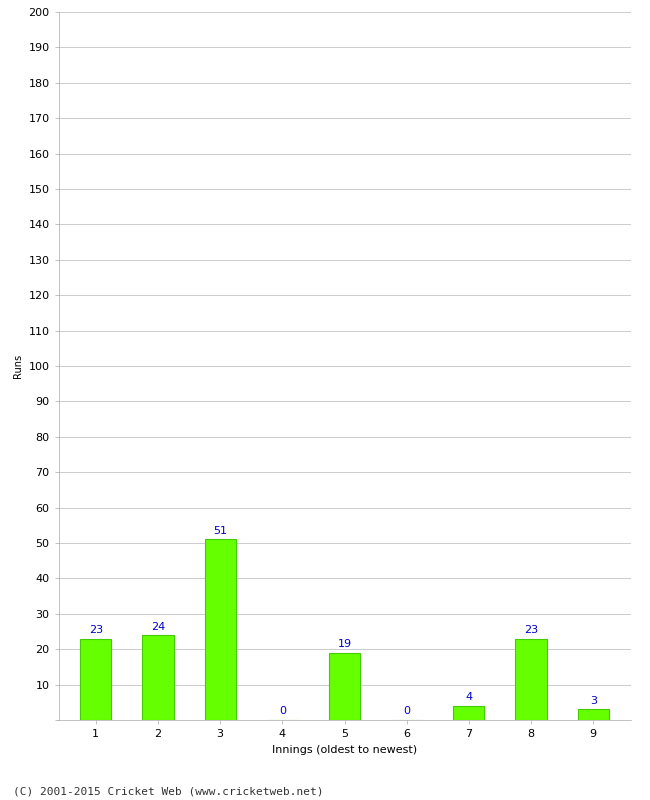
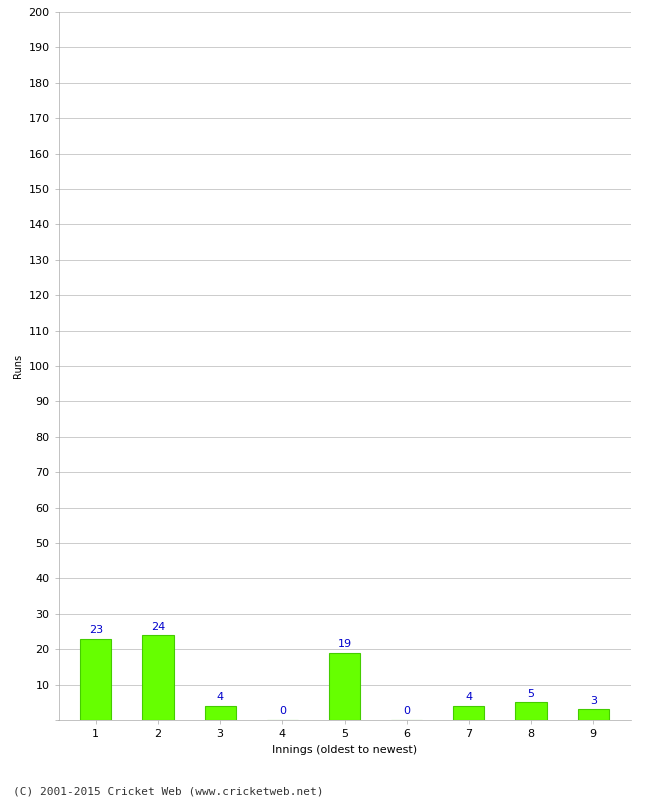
3: 51 -> 4
8: 23 -> 5
